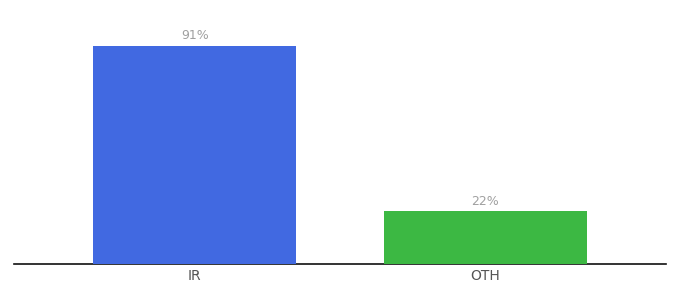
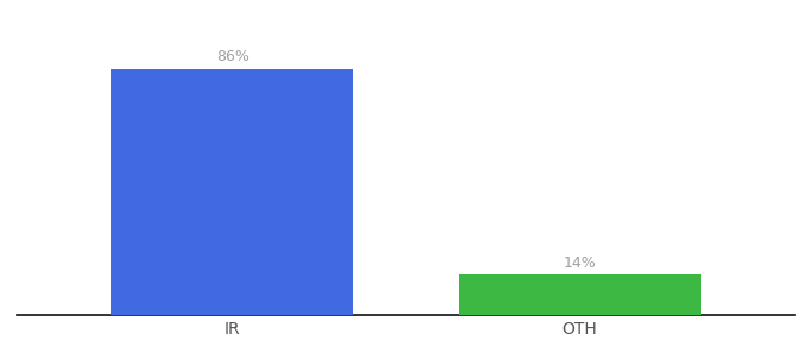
IR: 91% -> 86%
OTH: 22% -> 14%
